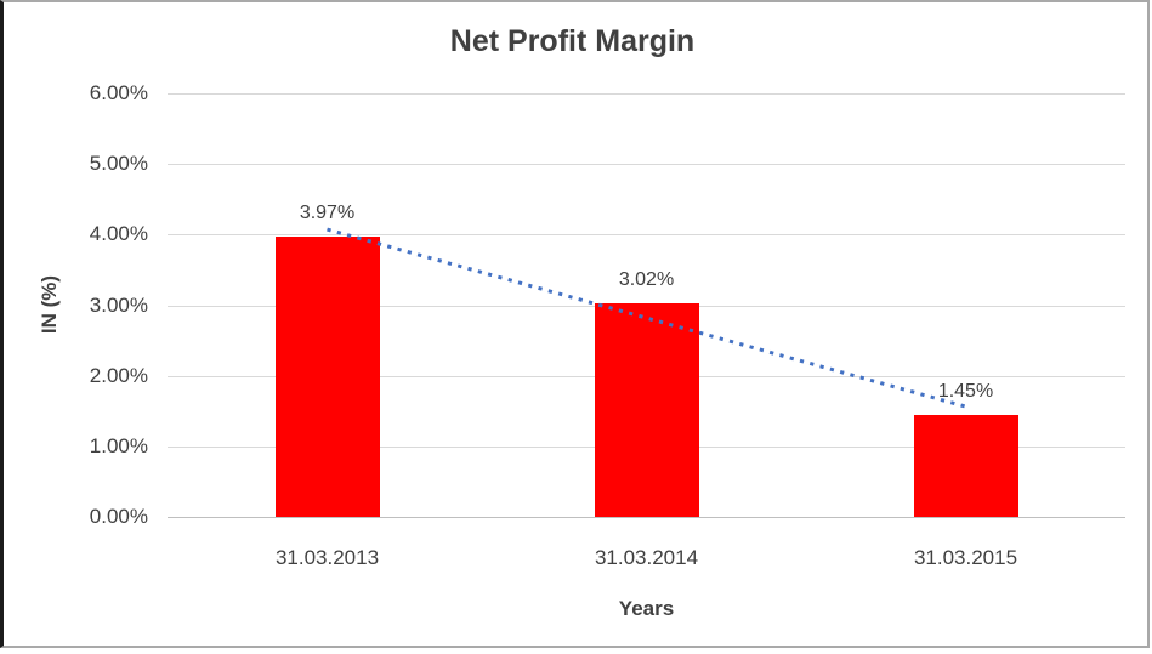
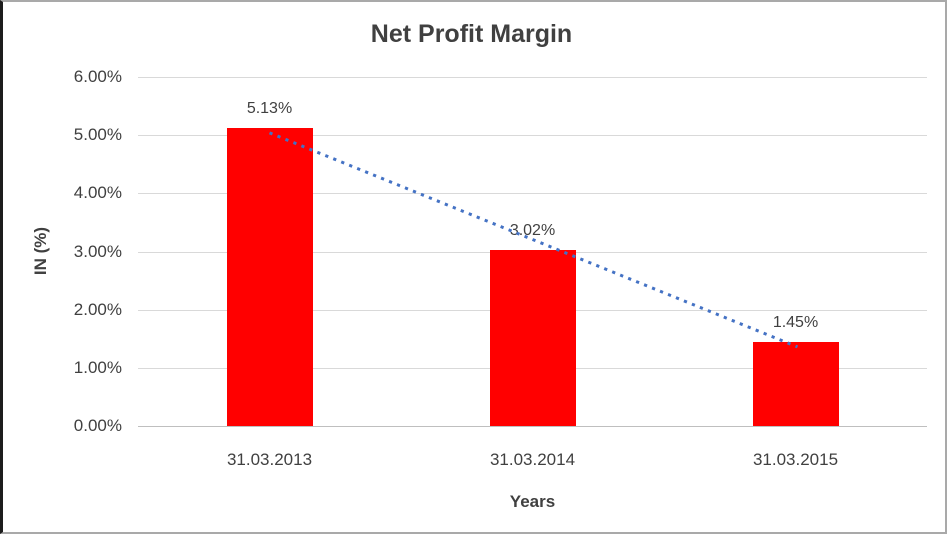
31.03.2013: 3.97% -> 5.13%
